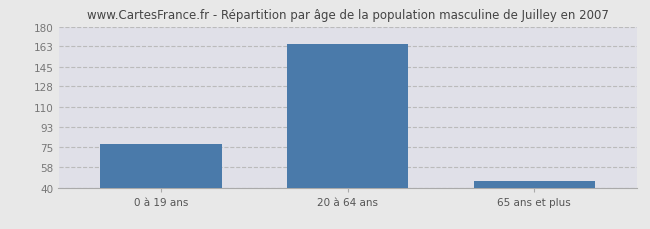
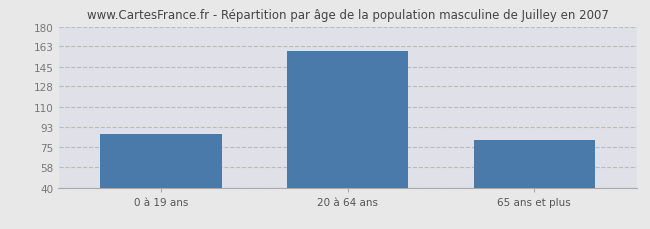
0 à 19 ans: 78 -> 87
20 à 64 ans: 165 -> 159
65 ans et plus: 46 -> 81
